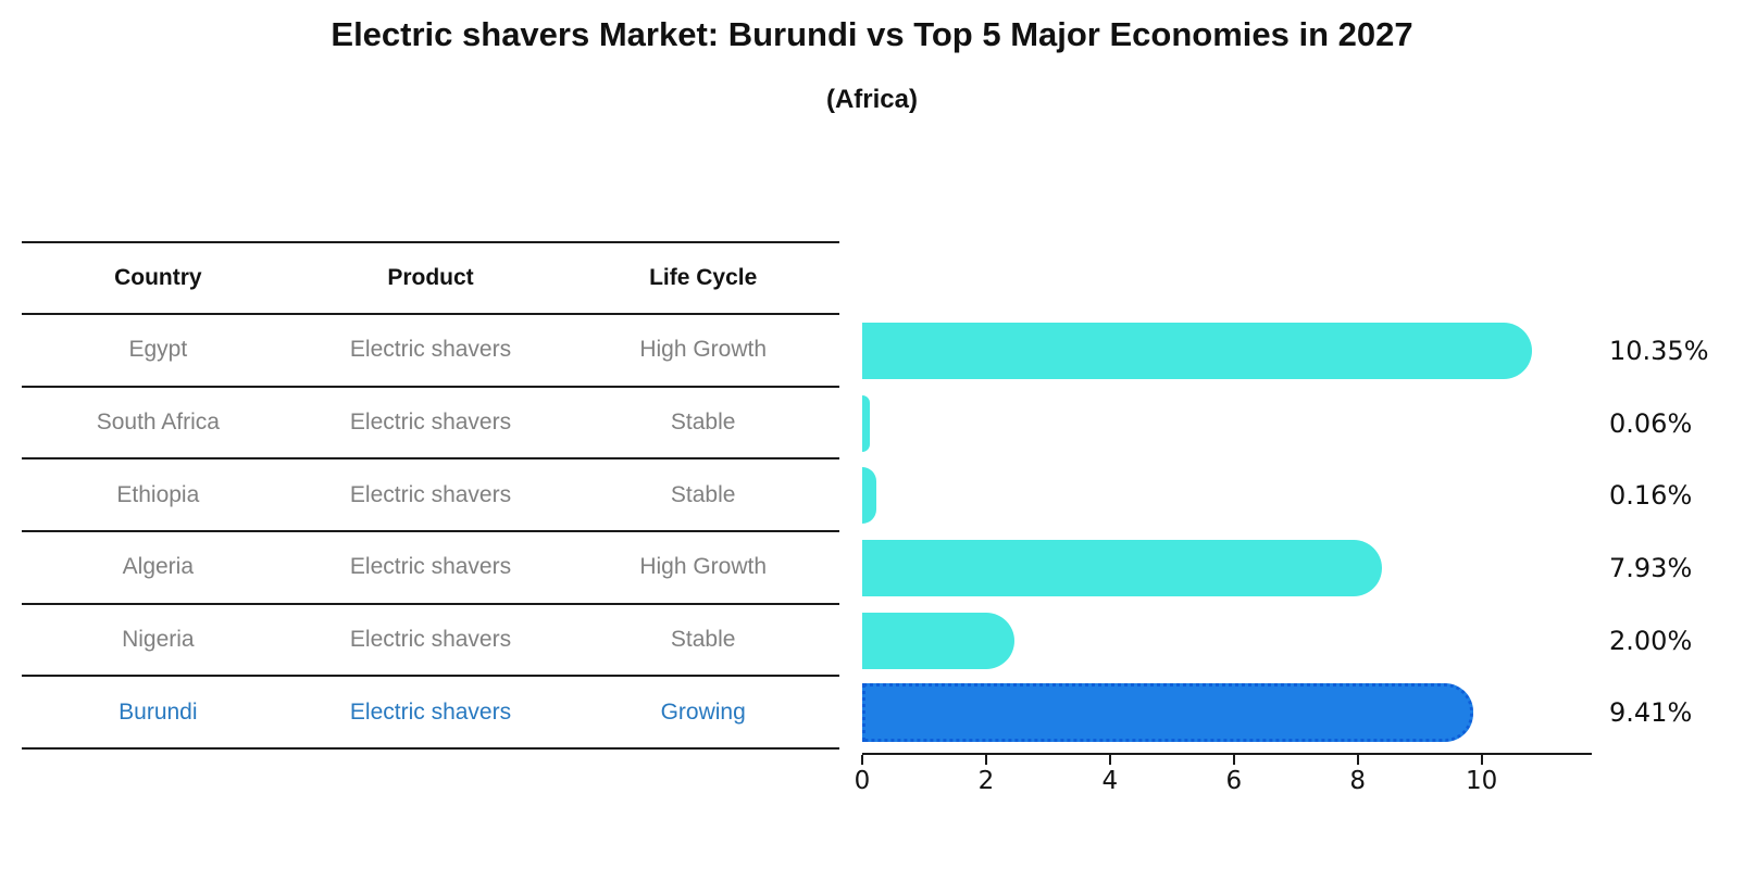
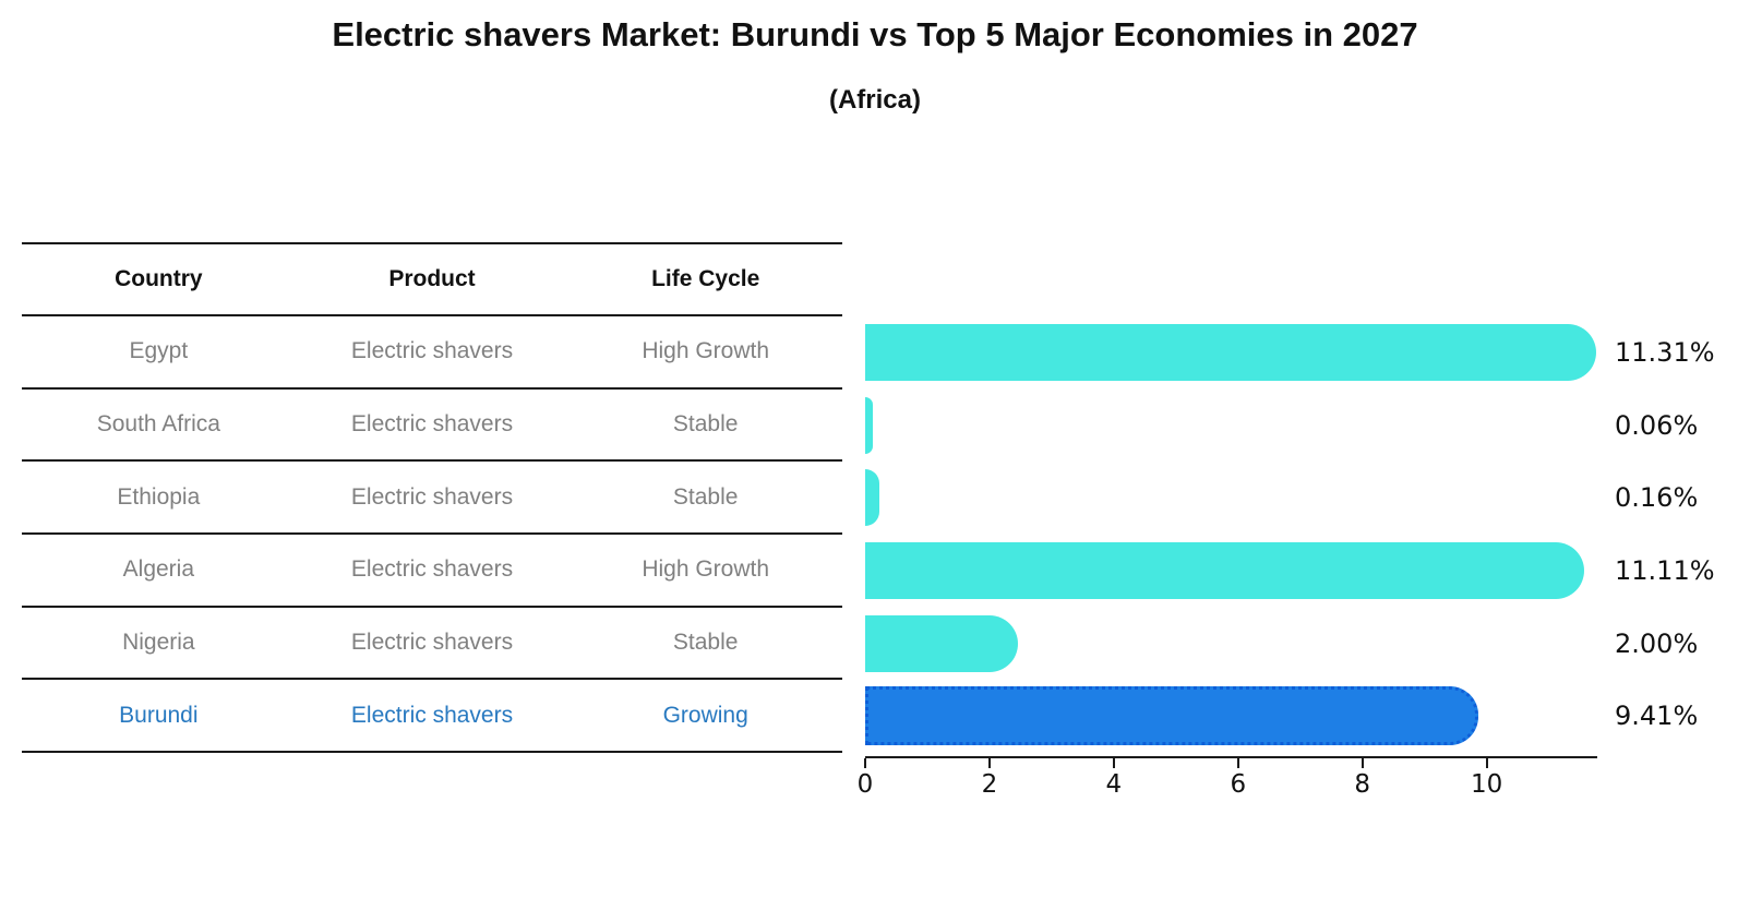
Egypt: 10.35% -> 11.31%
Algeria: 7.93% -> 11.11%
